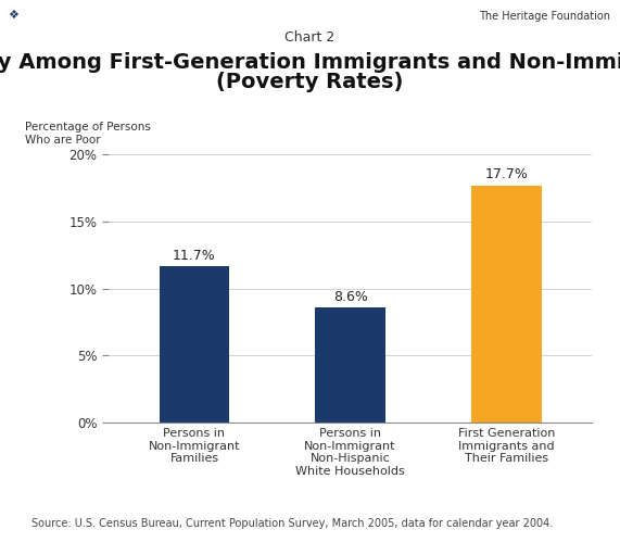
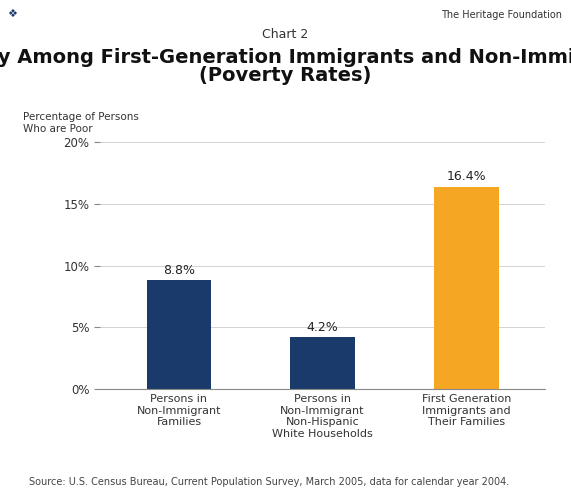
Persons in Non-Immigrant Families: 11.7% -> 8.8%
Persons in Non-Immigrant Non-Hispanic White Households: 8.6% -> 4.2%
First Generation Immigrants and Their Families: 17.7% -> 16.4%
